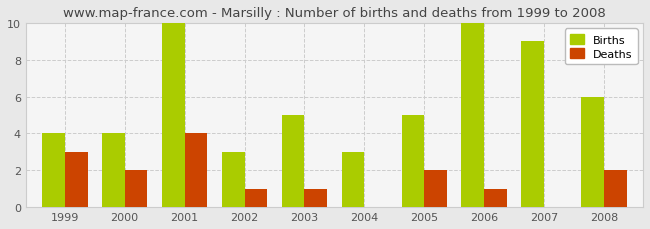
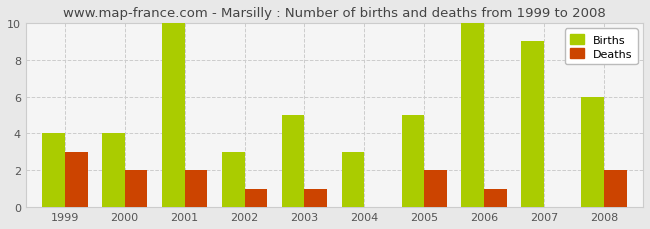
Deaths/2001: 4 -> 2
